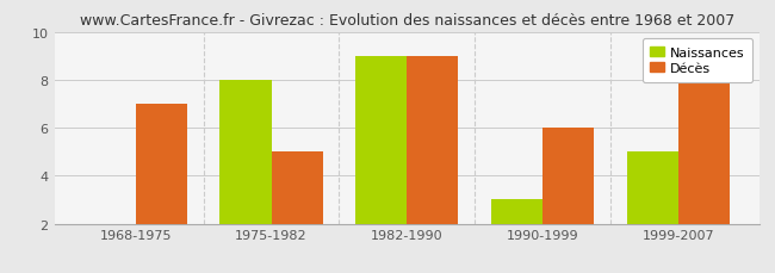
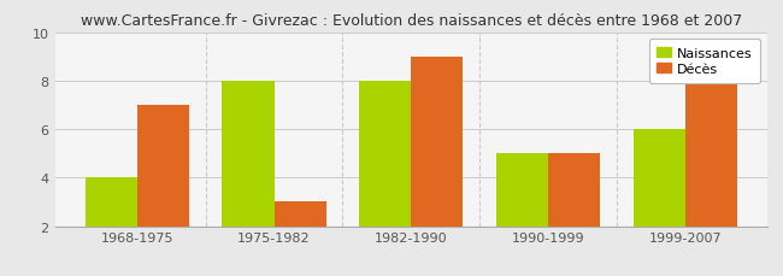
Naissances/1968-1975: 2 -> 4
Décès/1975-1982: 5 -> 3
Naissances/1982-1990: 9 -> 8
Naissances/1990-1999: 3 -> 5
Décès/1990-1999: 6 -> 5
Naissances/1999-2007: 5 -> 6
